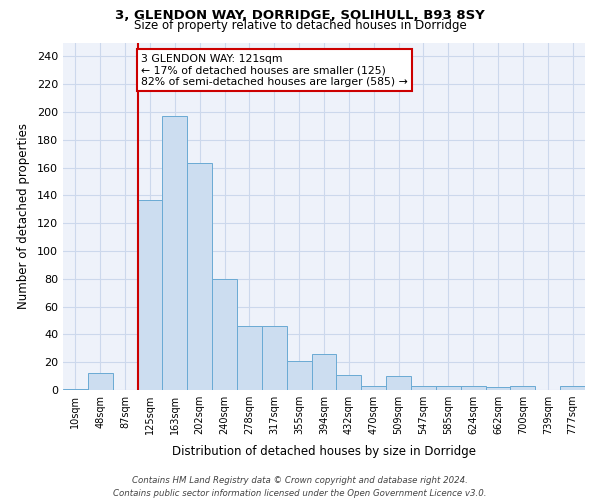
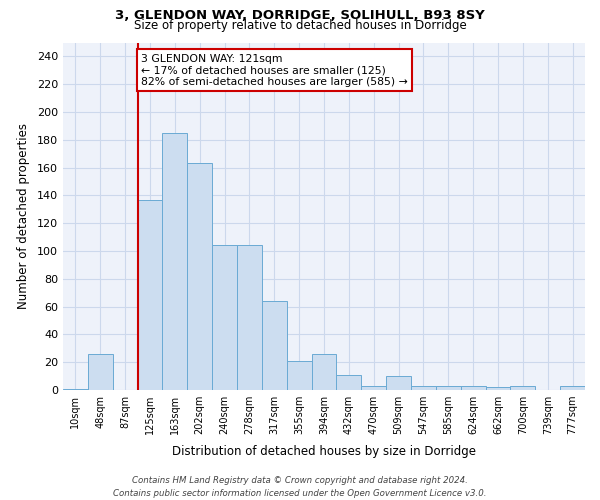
48sqm: 12 -> 26
163sqm: 197 -> 185
240sqm: 80 -> 104
278sqm: 46 -> 104
317sqm: 46 -> 64
